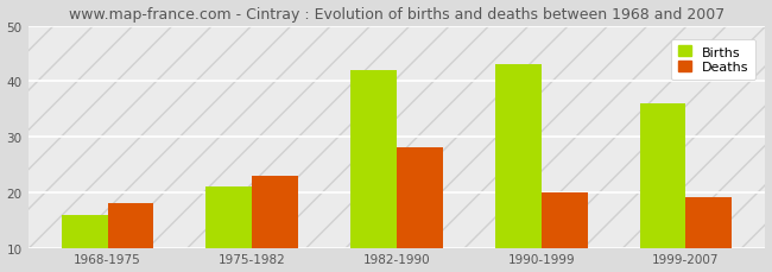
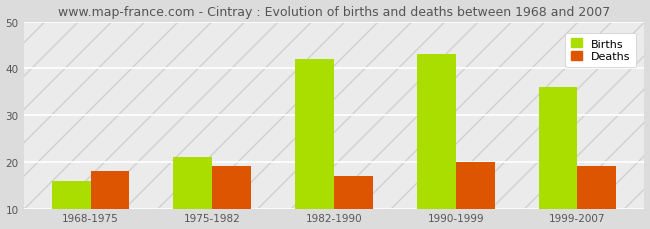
Deaths/1975-1982: 23 -> 19
Deaths/1982-1990: 28 -> 17
